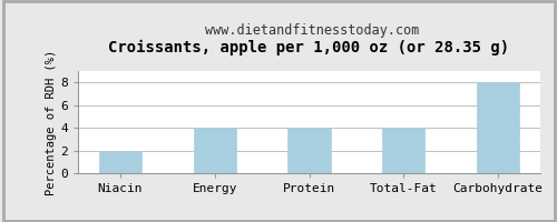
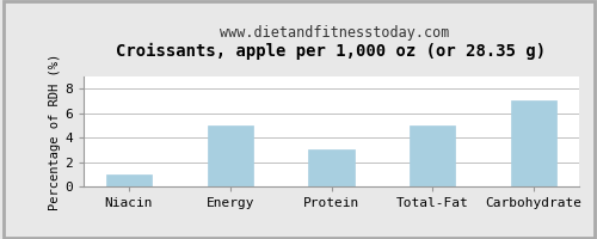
Niacin: 2 -> 1
Energy: 4 -> 5
Protein: 4 -> 3
Total-Fat: 4 -> 5
Carbohydrate: 8 -> 7
